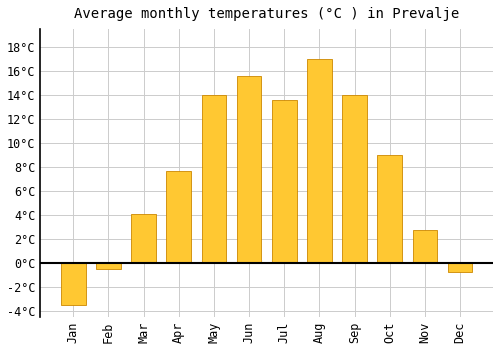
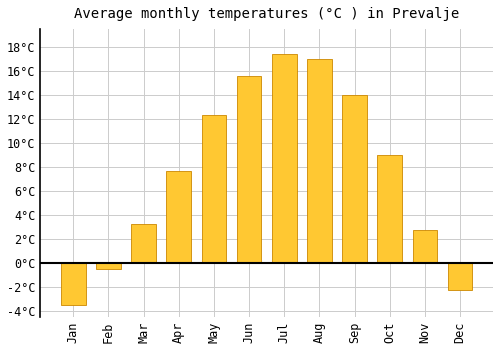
Mar: 4.1°C -> 3.2°C
May: 14.0°C -> 12.3°C
Jul: 13.6°C -> 17.4°C
Dec: -0.8°C -> -2.3°C
